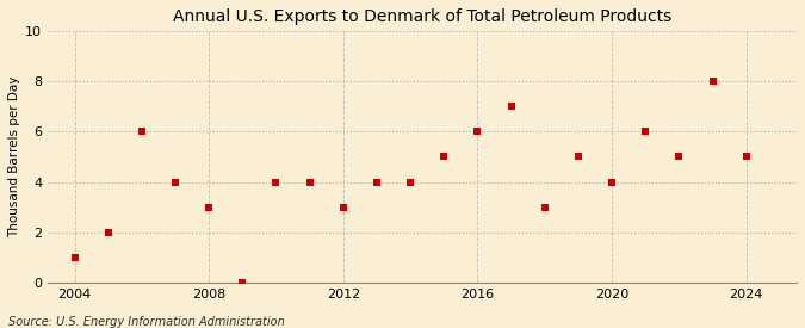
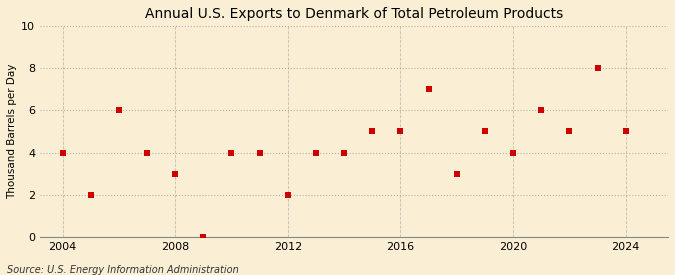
2004: 1 -> 4
2012: 3 -> 2
2016: 6 -> 5
